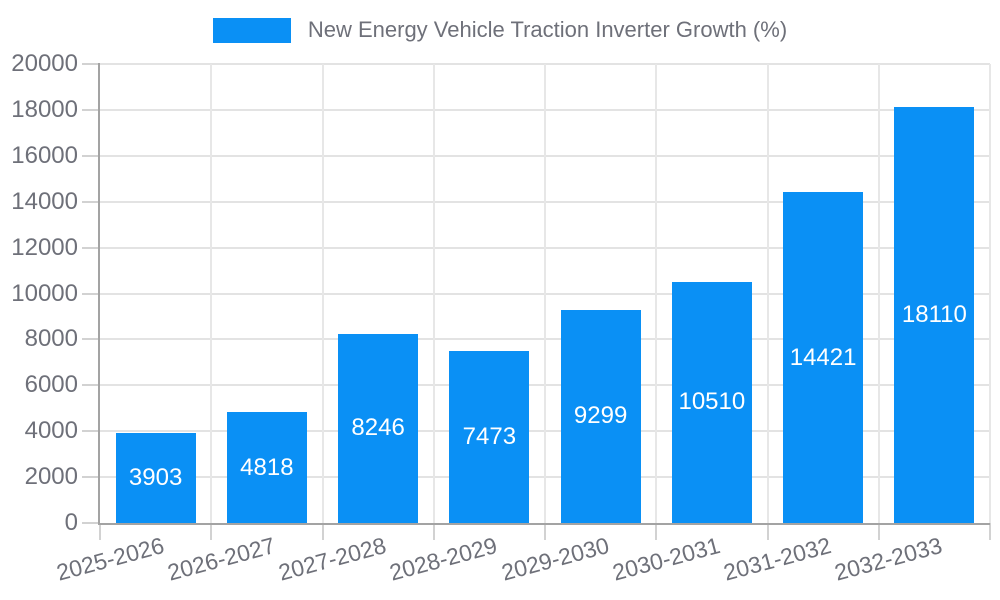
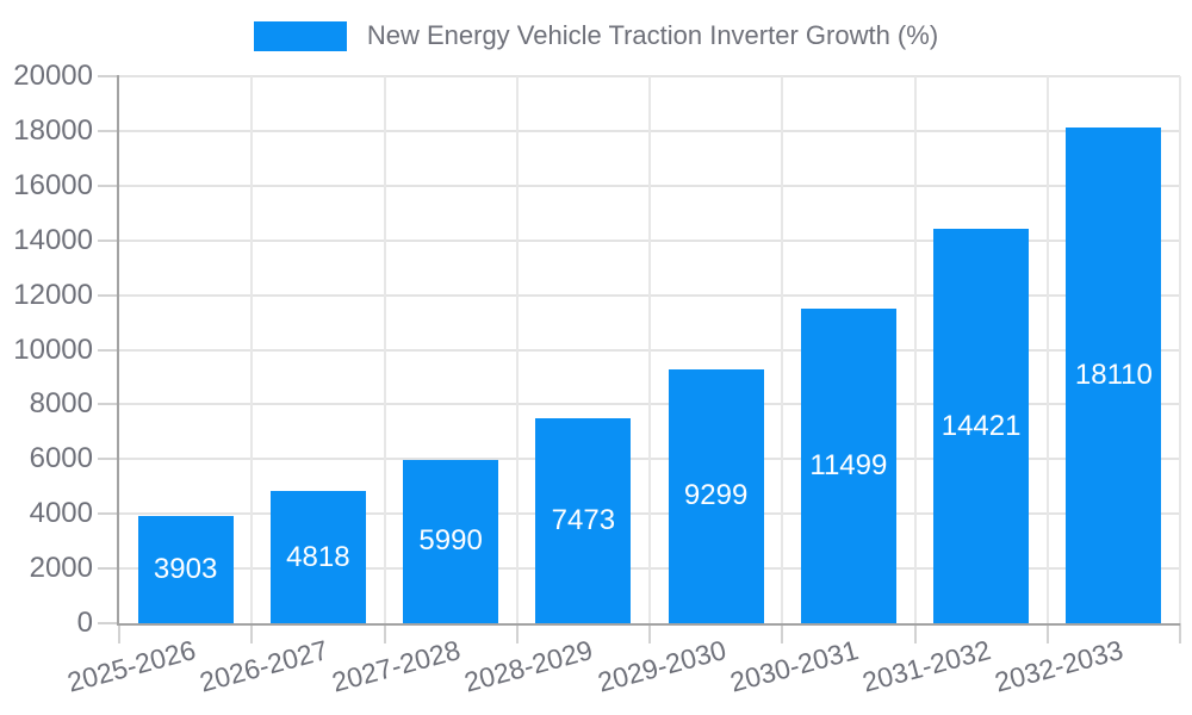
2027-2028: 8246 -> 5990
2030-2031: 10510 -> 11499
